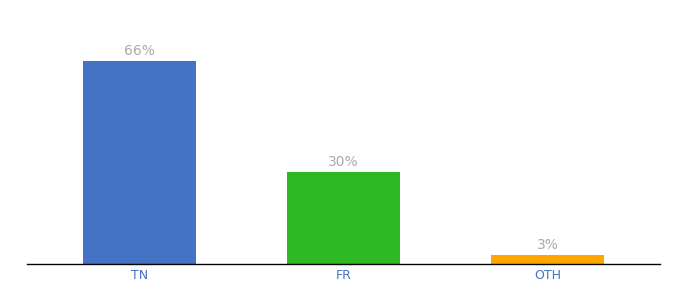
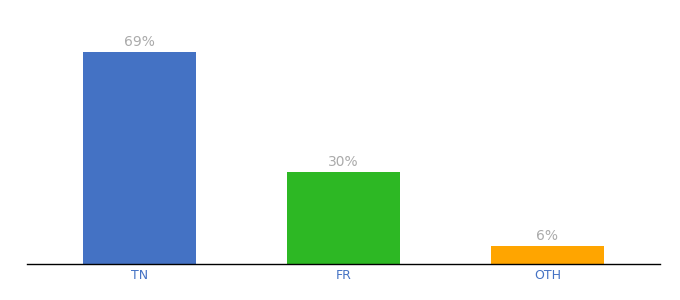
TN: 66% -> 69%
OTH: 3% -> 6%
